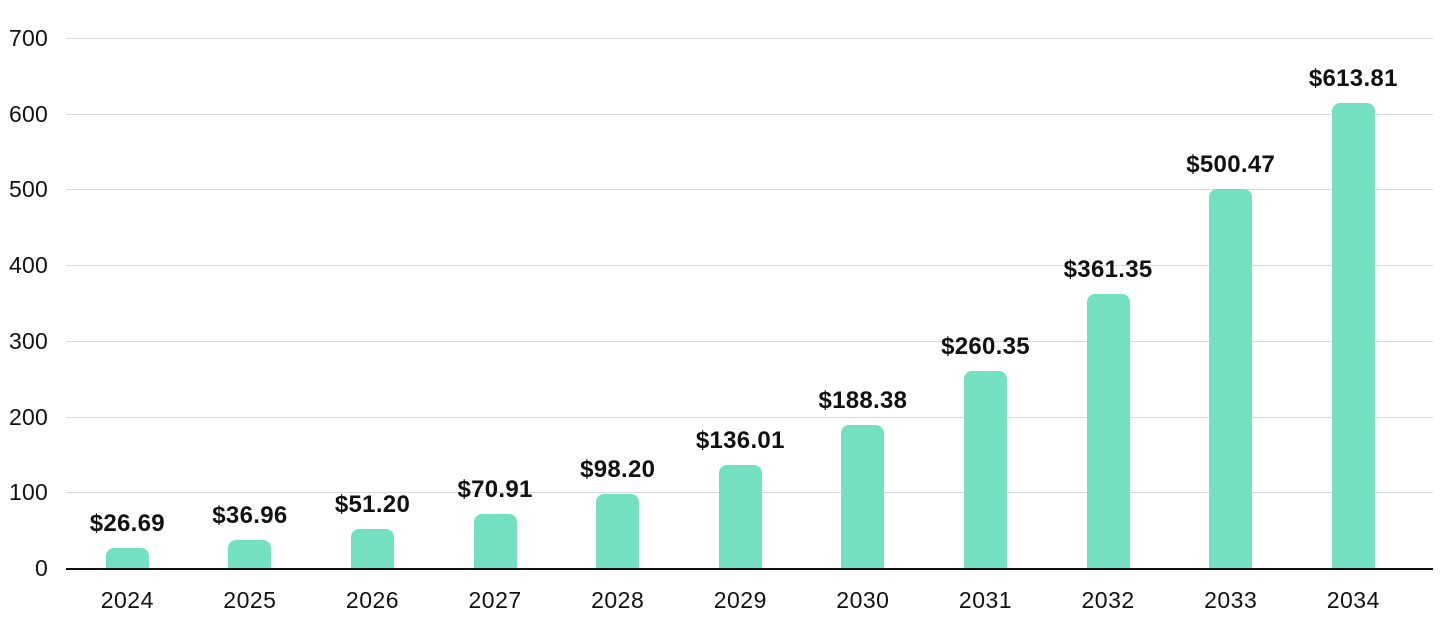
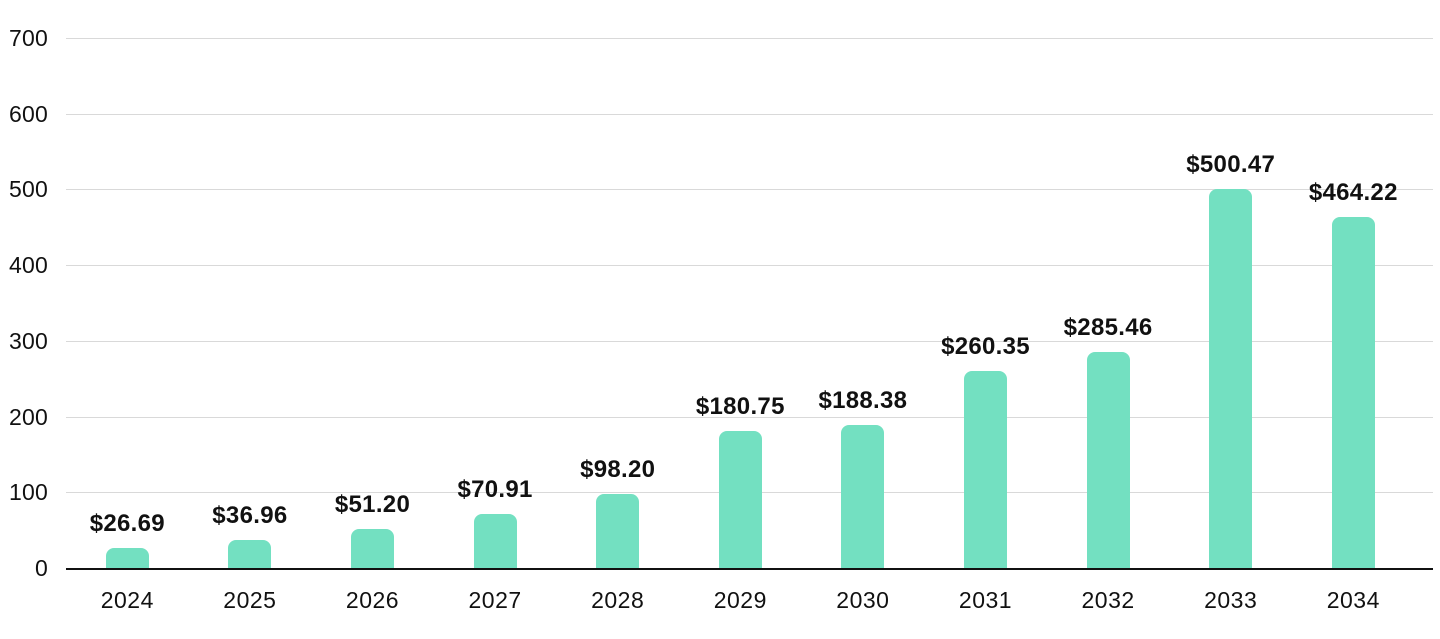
2029: $136.01 -> $180.75
2032: $361.35 -> $285.46
2034: $613.81 -> $464.22
